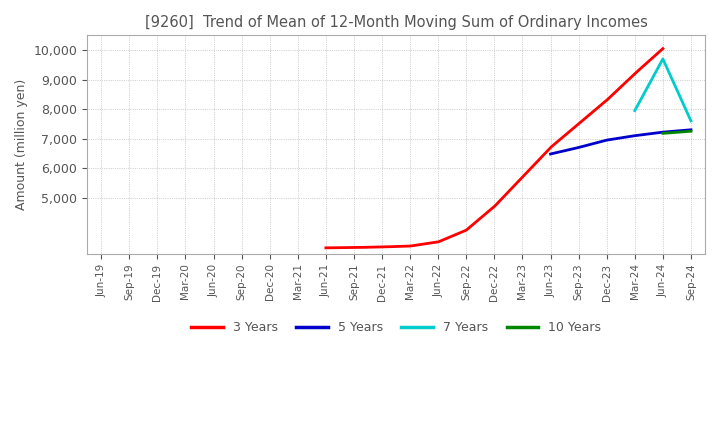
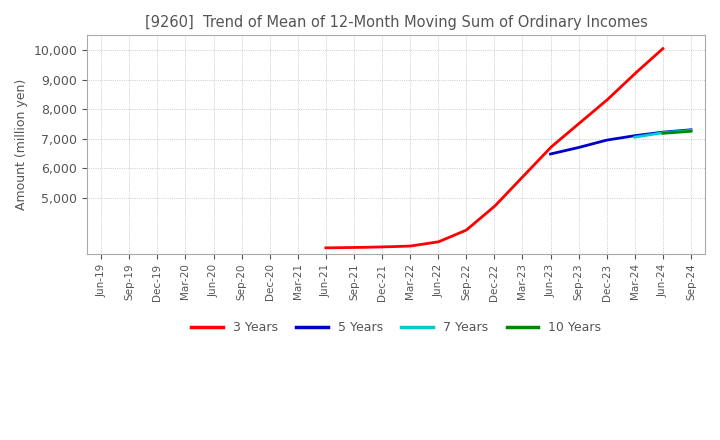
7 Years/Mar-24: 7,950 -> 7,050
7 Years/Jun-24: 9,700 -> 7,200
7 Years/Sep-24: 7,600 -> 7,280
